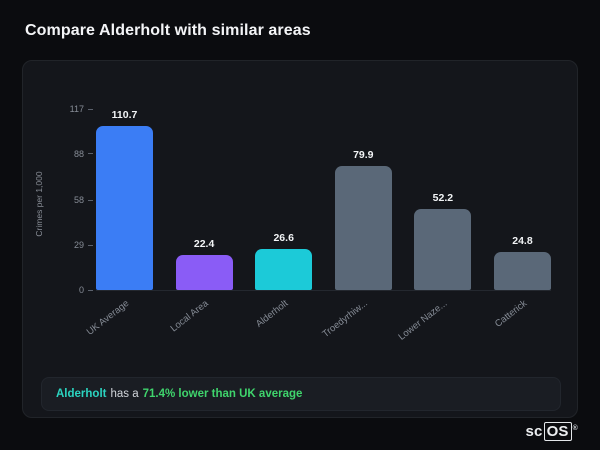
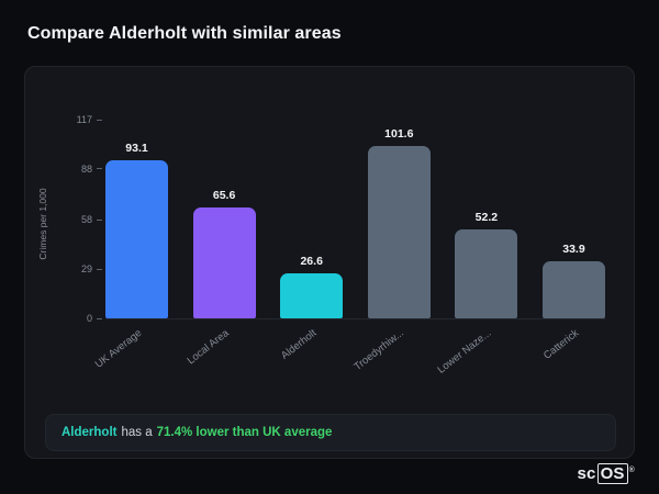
UK Average: 110.7 -> 93.1
Local Area: 22.4 -> 65.6
Troedyrhiw...: 79.9 -> 101.6
Catterick: 24.8 -> 33.9
